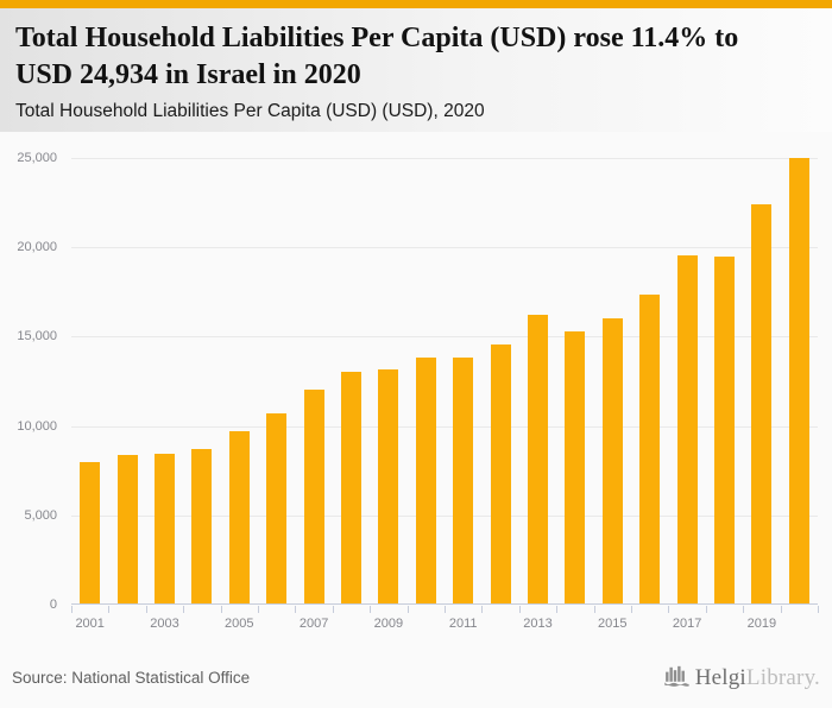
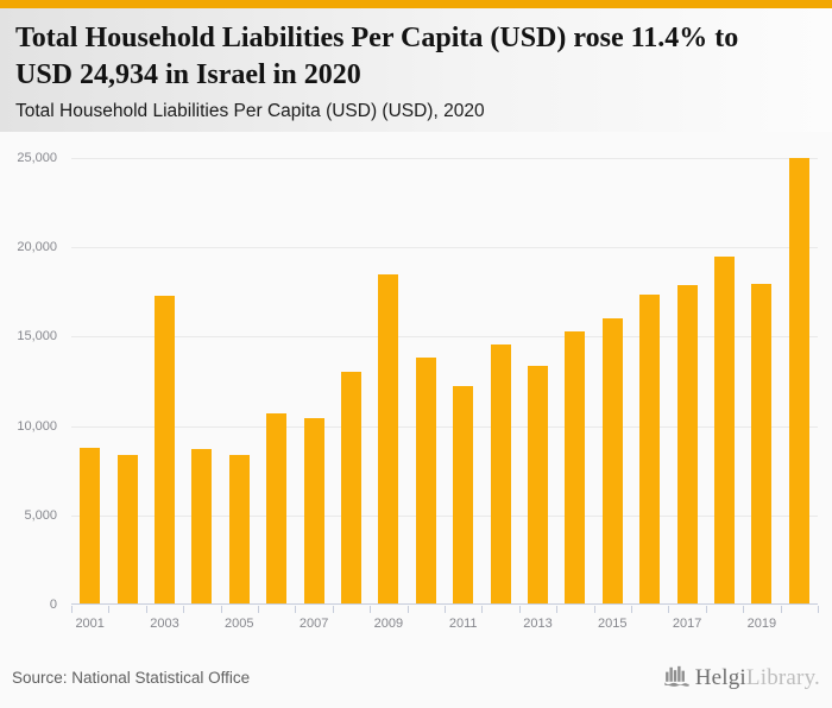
2001: 7900 -> 8700
2003: 8400 -> 17200
2005: 9600 -> 8300
2007: 12000 -> 10400
2009: 13100 -> 18400
2011: 13800 -> 12200
2013: 16200 -> 13300
2017: 19500 -> 17800
2019: 22400 -> 17900
